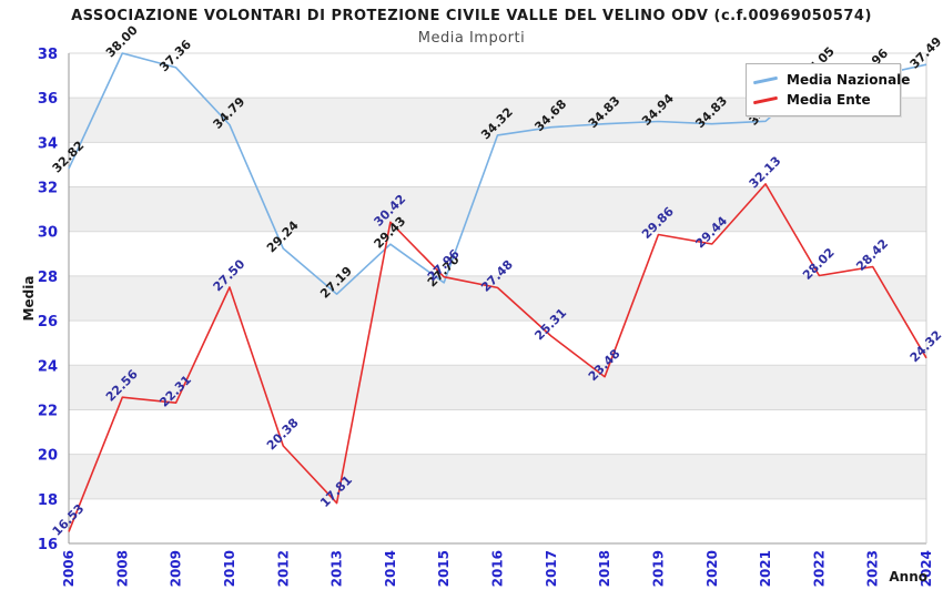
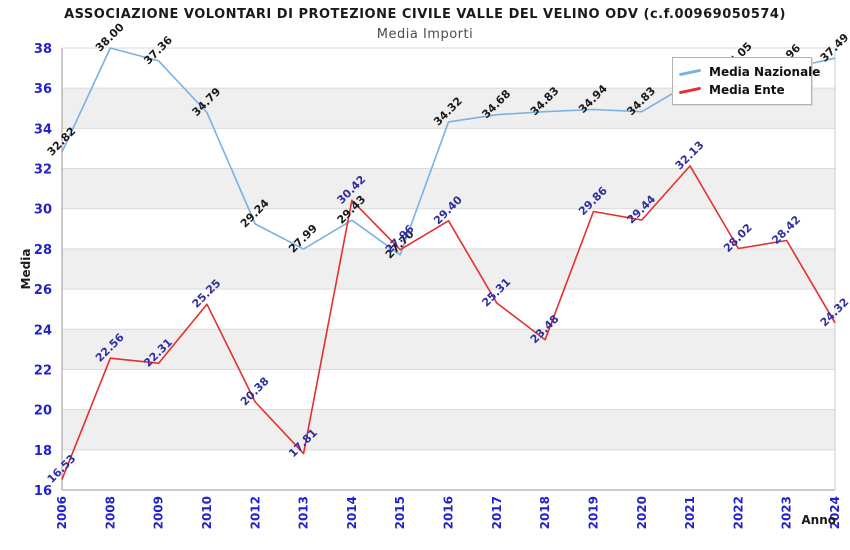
Media Ente/2010: 27.50 -> 25.25
Media Nazionale/2013: 27.19 -> 27.99
Media Ente/2016: 27.48 -> 29.40
Media Nazionale/2021: 34.95 -> 36.25
